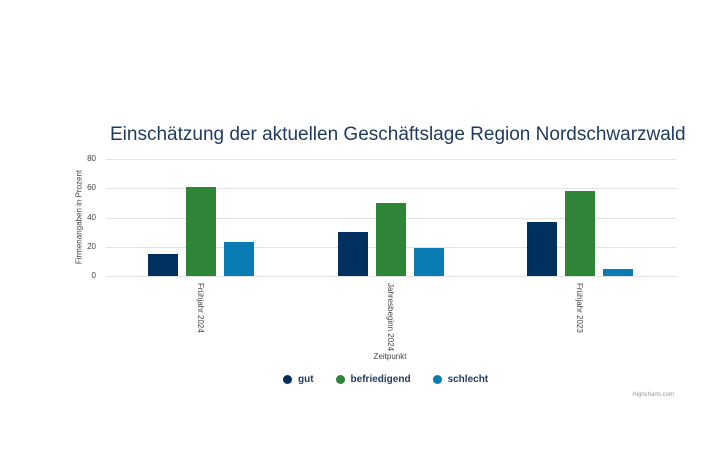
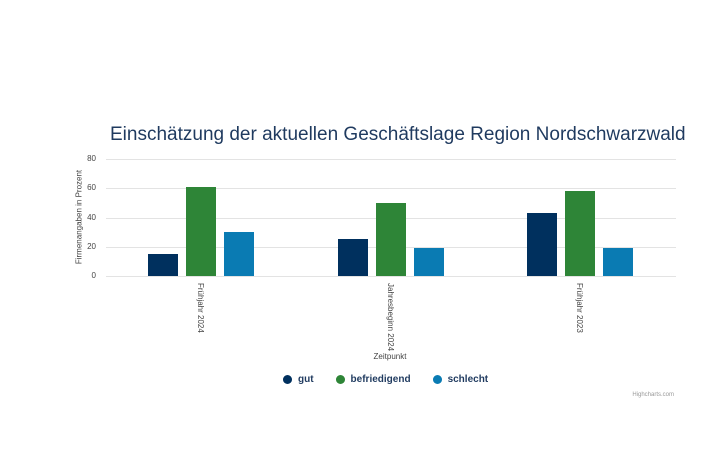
schlecht/Frühjahr 2024: 23 -> 30
gut/Jahresbeginn 2024: 30 -> 25
gut/Frühjahr 2023: 37 -> 43
schlecht/Frühjahr 2023: 5 -> 19
